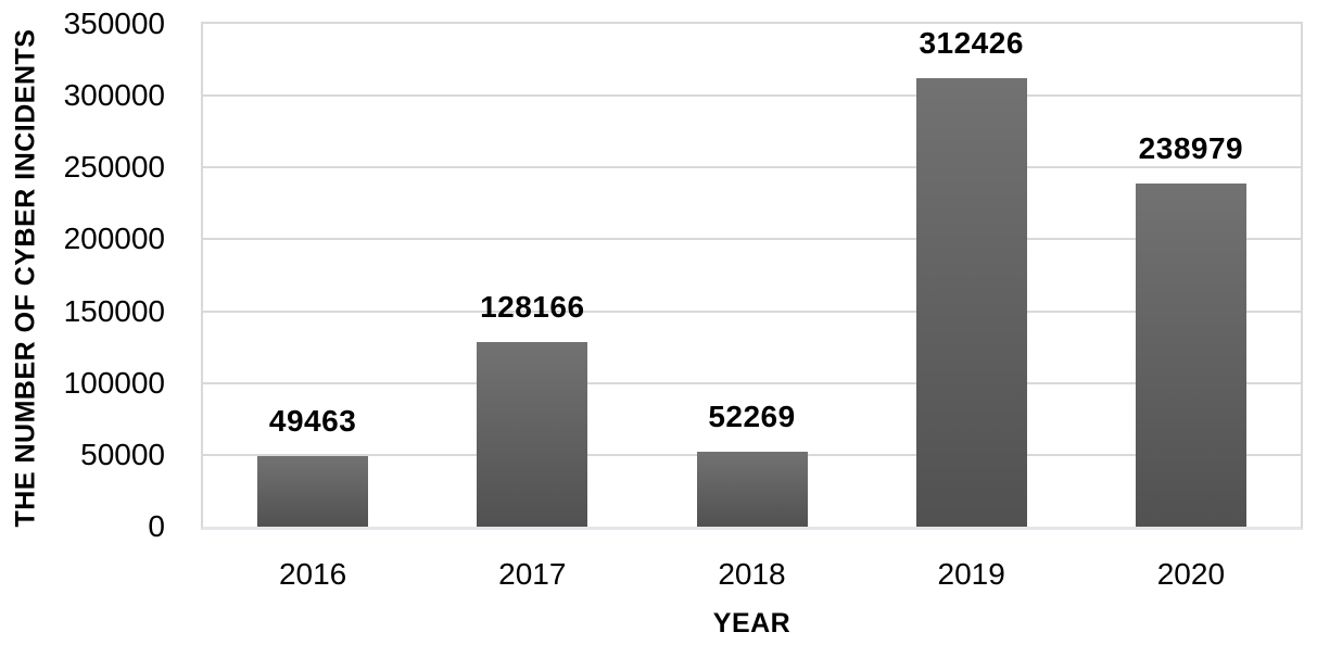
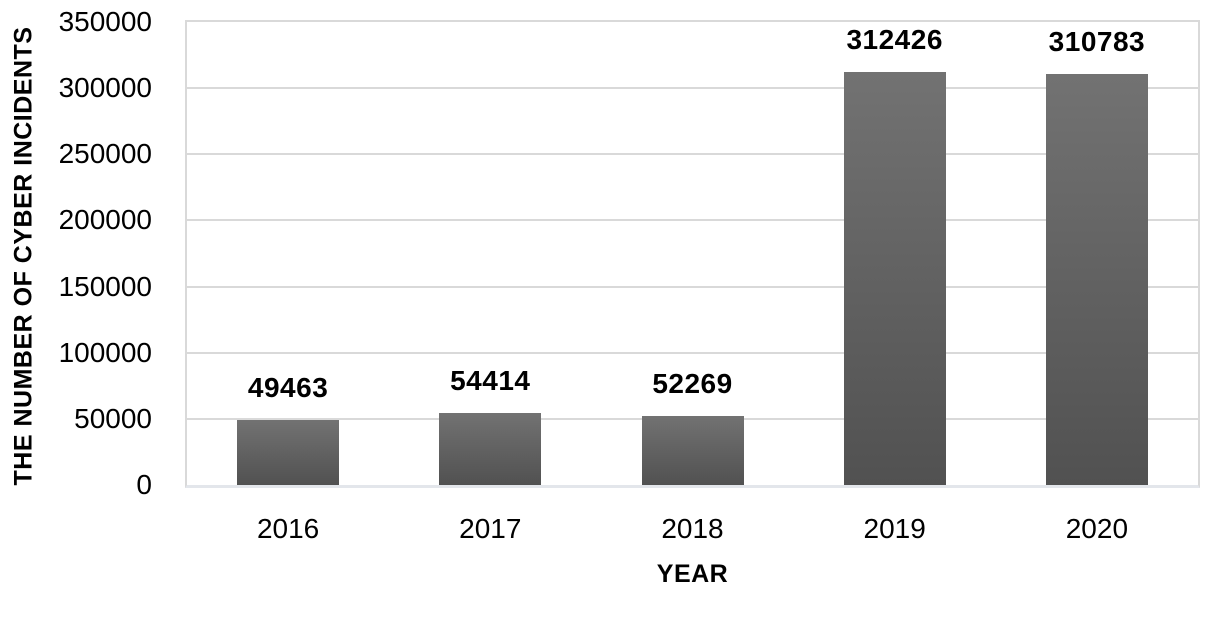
2017: 128166 -> 54414
2020: 238979 -> 310783
